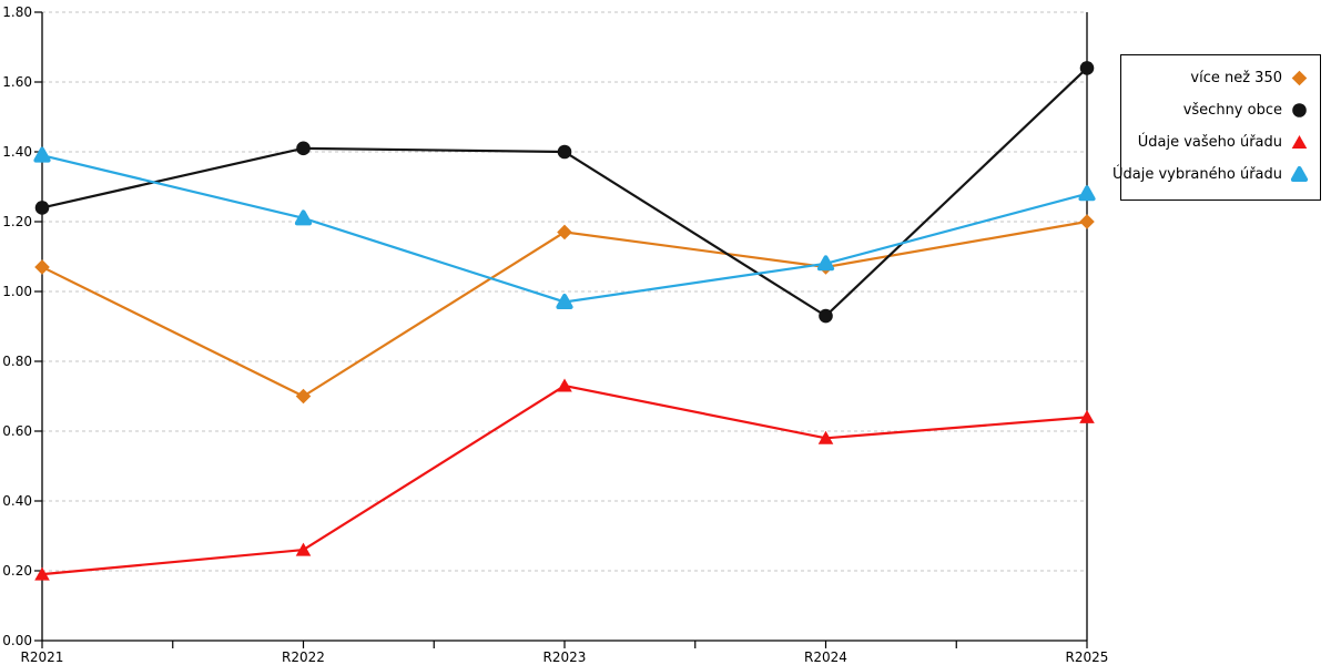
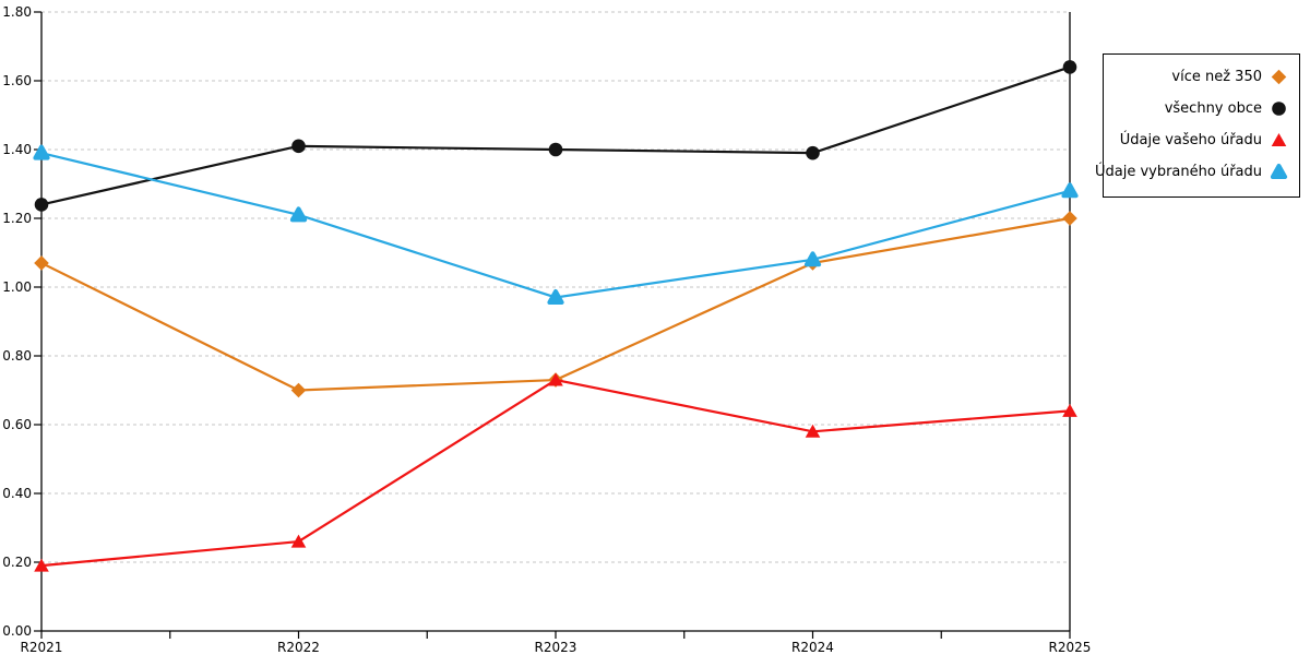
více než 350/R2023: 1.17 -> 0.73
všechny obce/R2024: 0.93 -> 1.39
